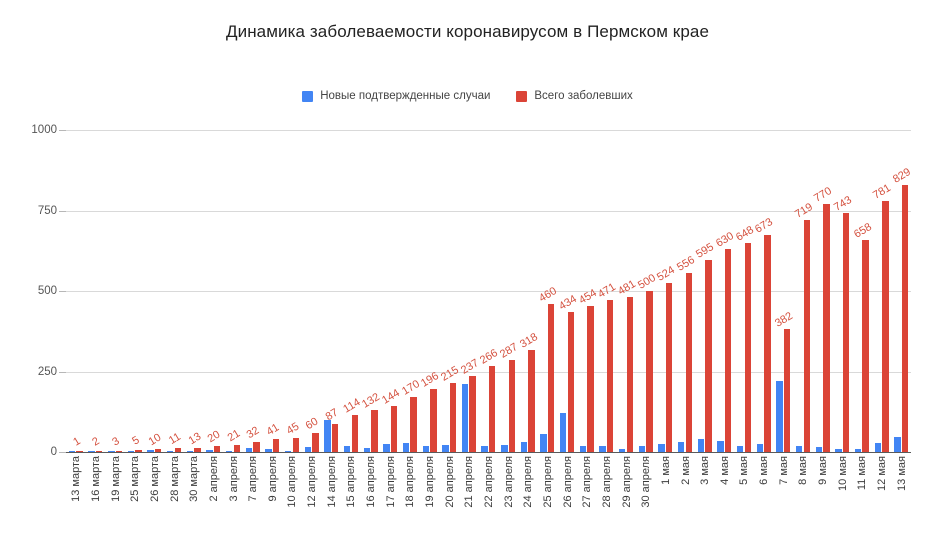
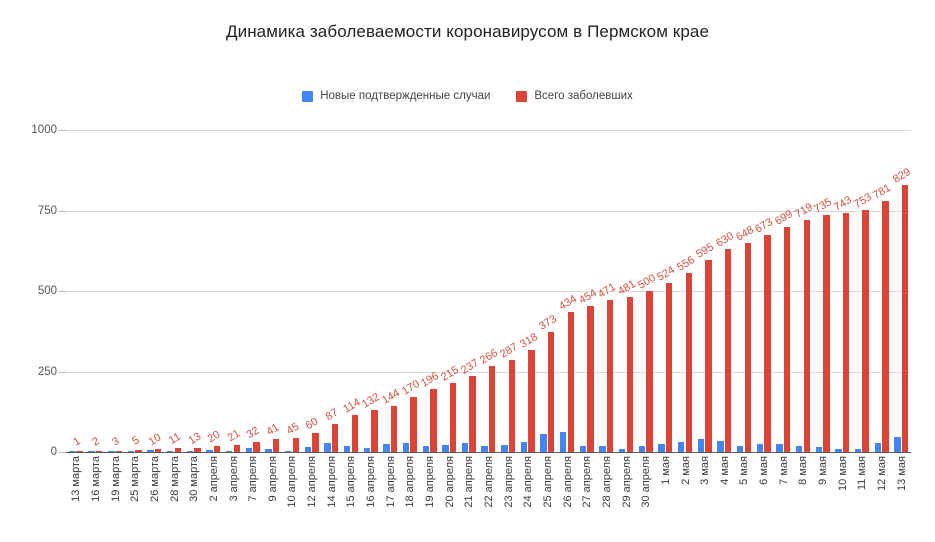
Новые подтвержденные случаи/14 апреля: 100 -> 30
Новые подтвержденные случаи/21 апреля: 210 -> 30
Всего заболевших/25 апреля: 460 -> 373
Новые подтвержденные случаи/26 апреля: 120 -> 60
Новые подтвержденные случаи/7 мая: 220 -> 30
Всего заболевших/7 мая: 382 -> 699
Всего заболевших/9 мая: 770 -> 735
Всего заболевших/11 мая: 658 -> 753
